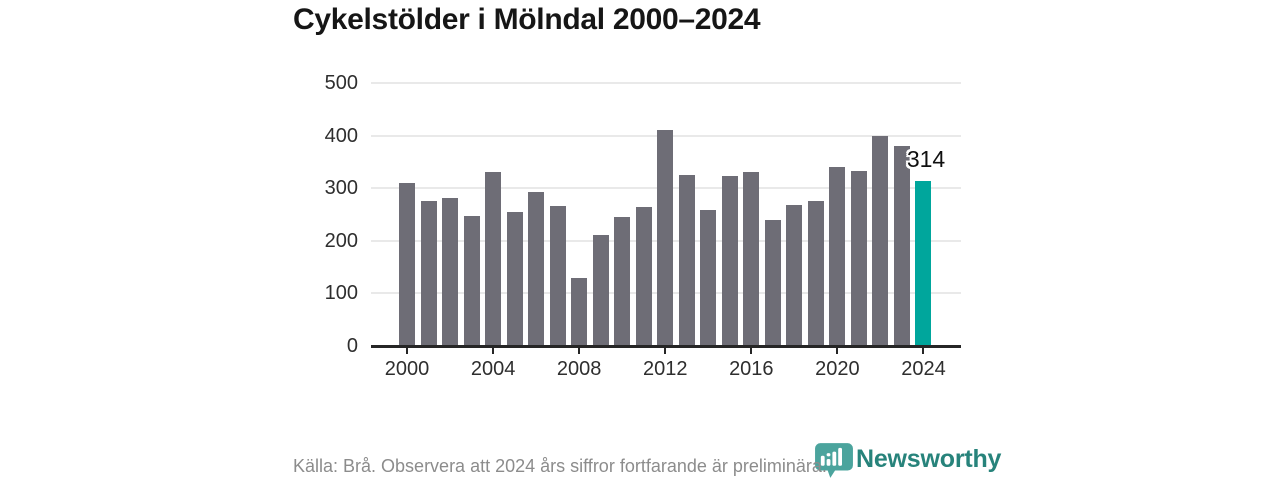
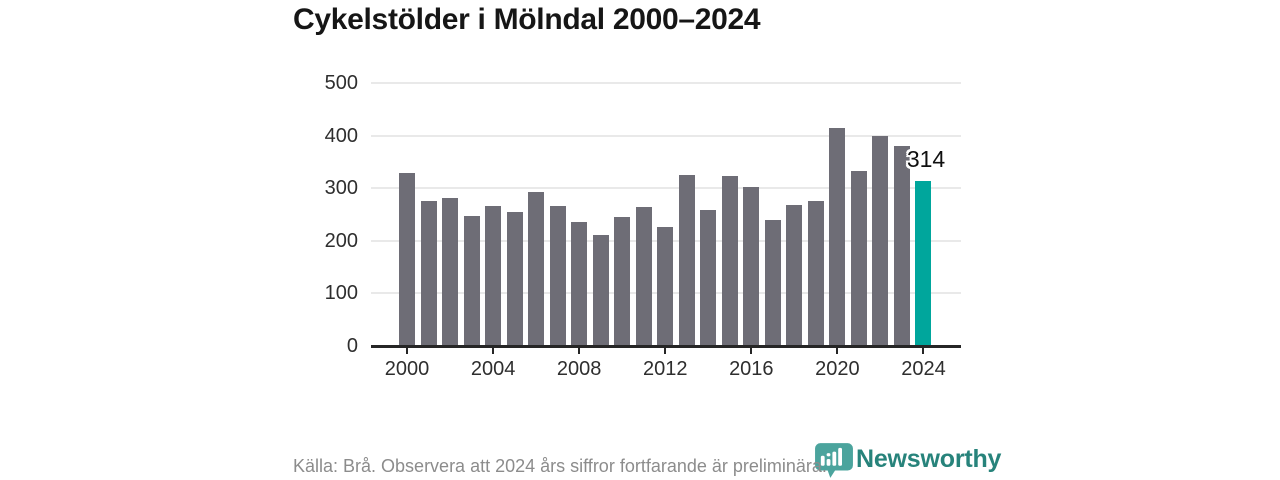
2000: 310 -> 330
2004: 330 -> 270
2008: 130 -> 240
2012: 410 -> 230
2016: 330 -> 300
2020: 340 -> 410
